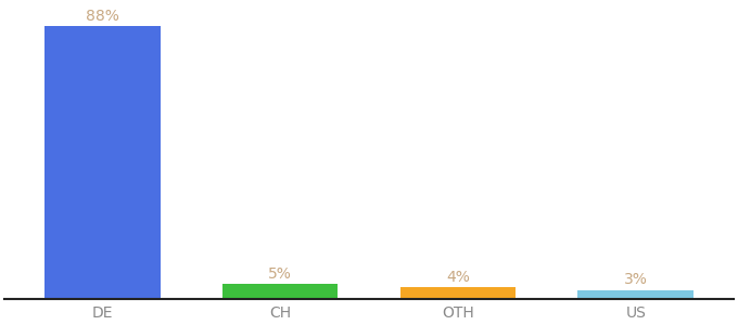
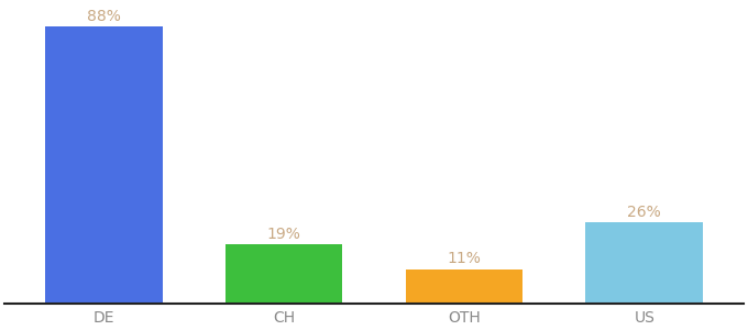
CH: 5% -> 19%
OTH: 4% -> 11%
US: 3% -> 26%
